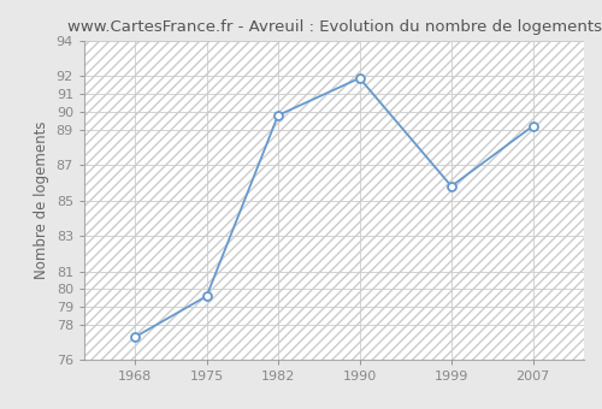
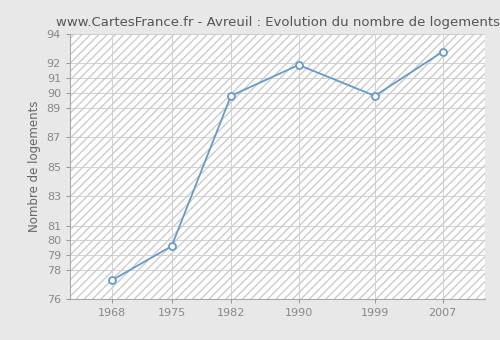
1999: 85.8 -> 89.8
2007: 89.2 -> 92.8
